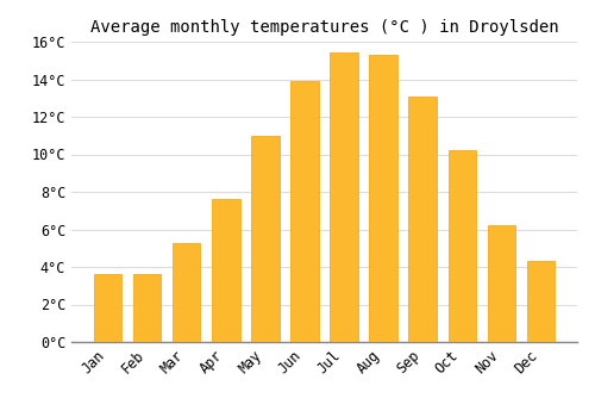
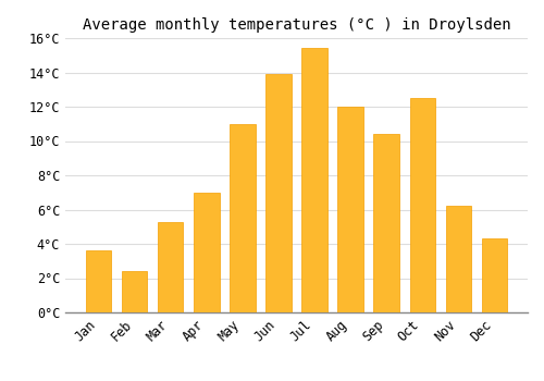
Feb: 3.6°C -> 2.4°C
Apr: 7.6°C -> 7.0°C
Aug: 15.3°C -> 12.0°C
Sep: 13.1°C -> 10.4°C
Oct: 10.2°C -> 12.5°C
